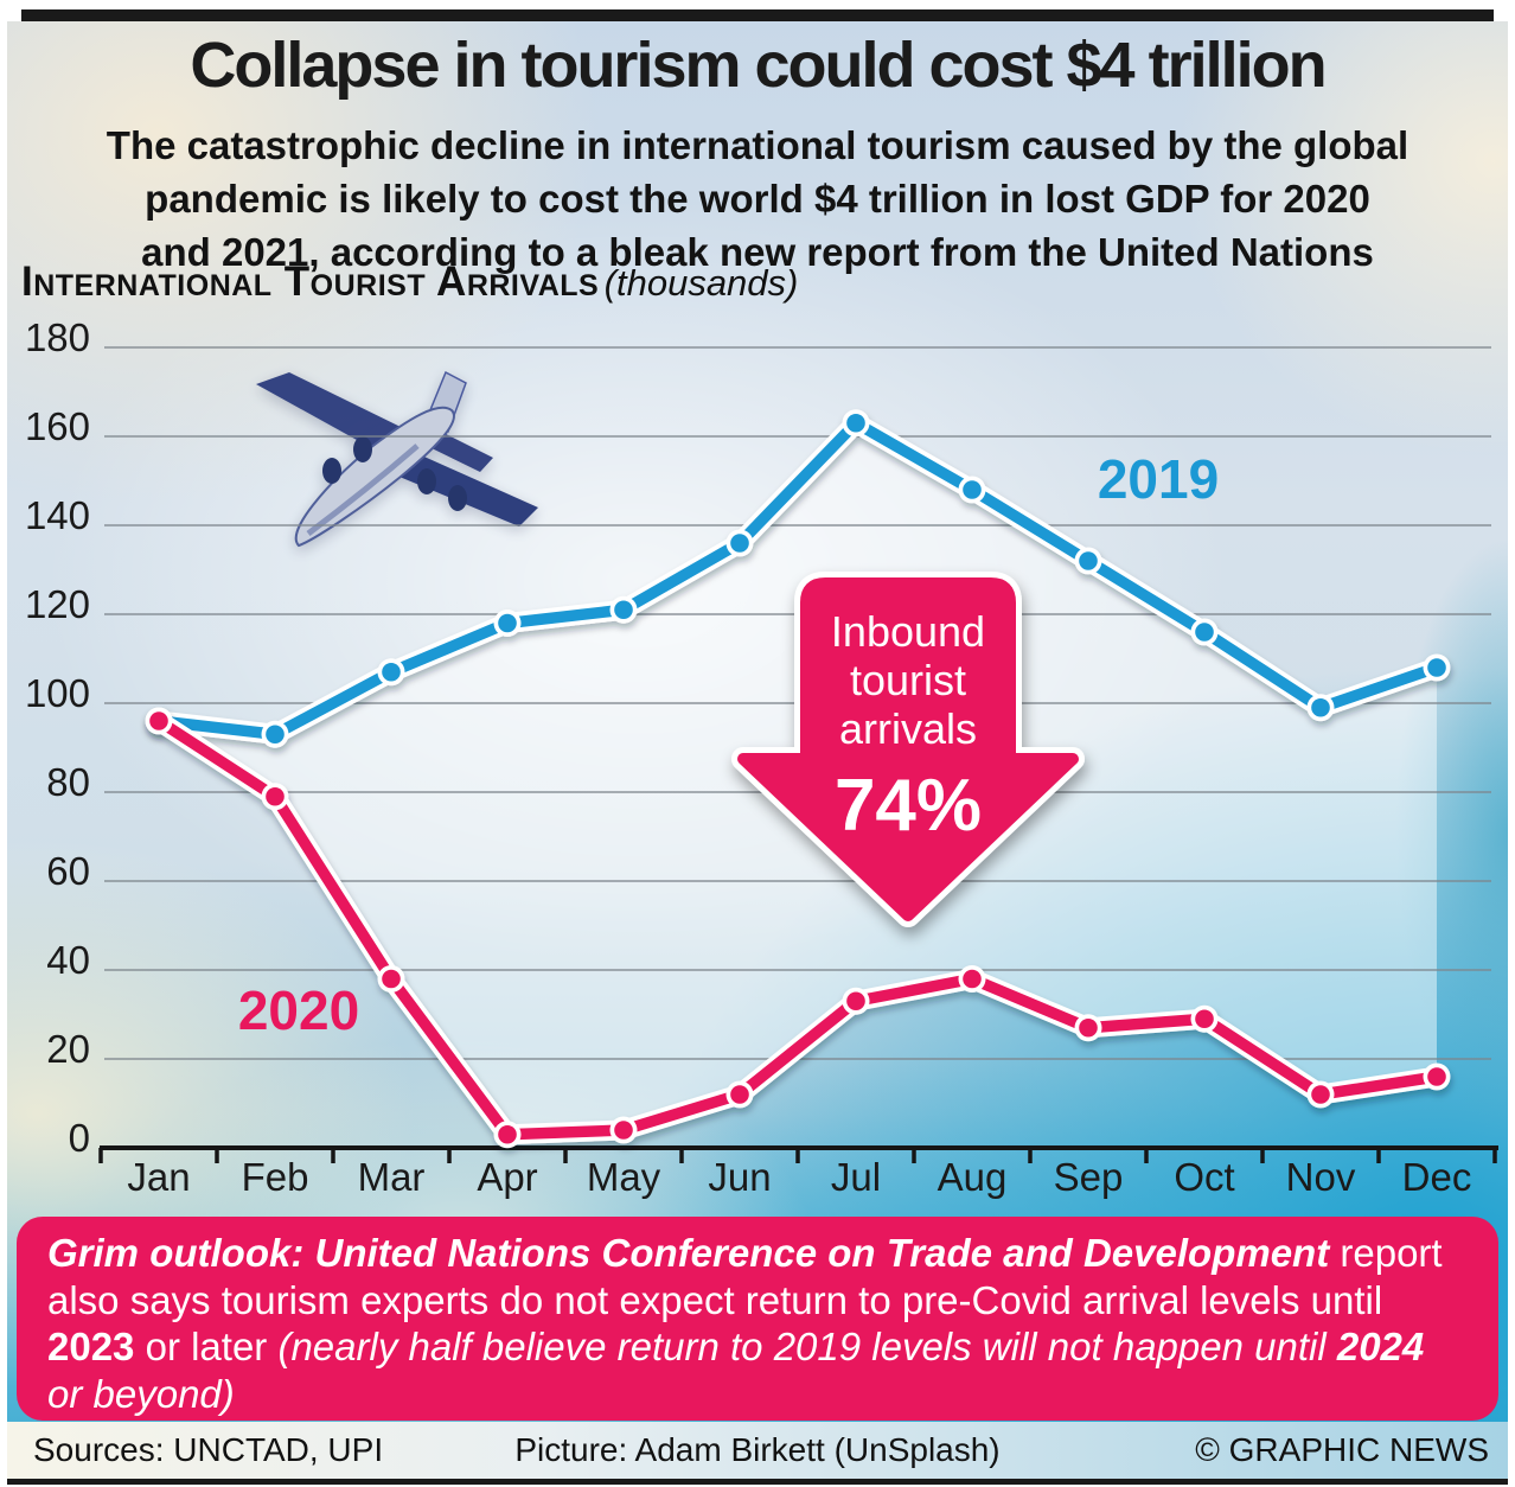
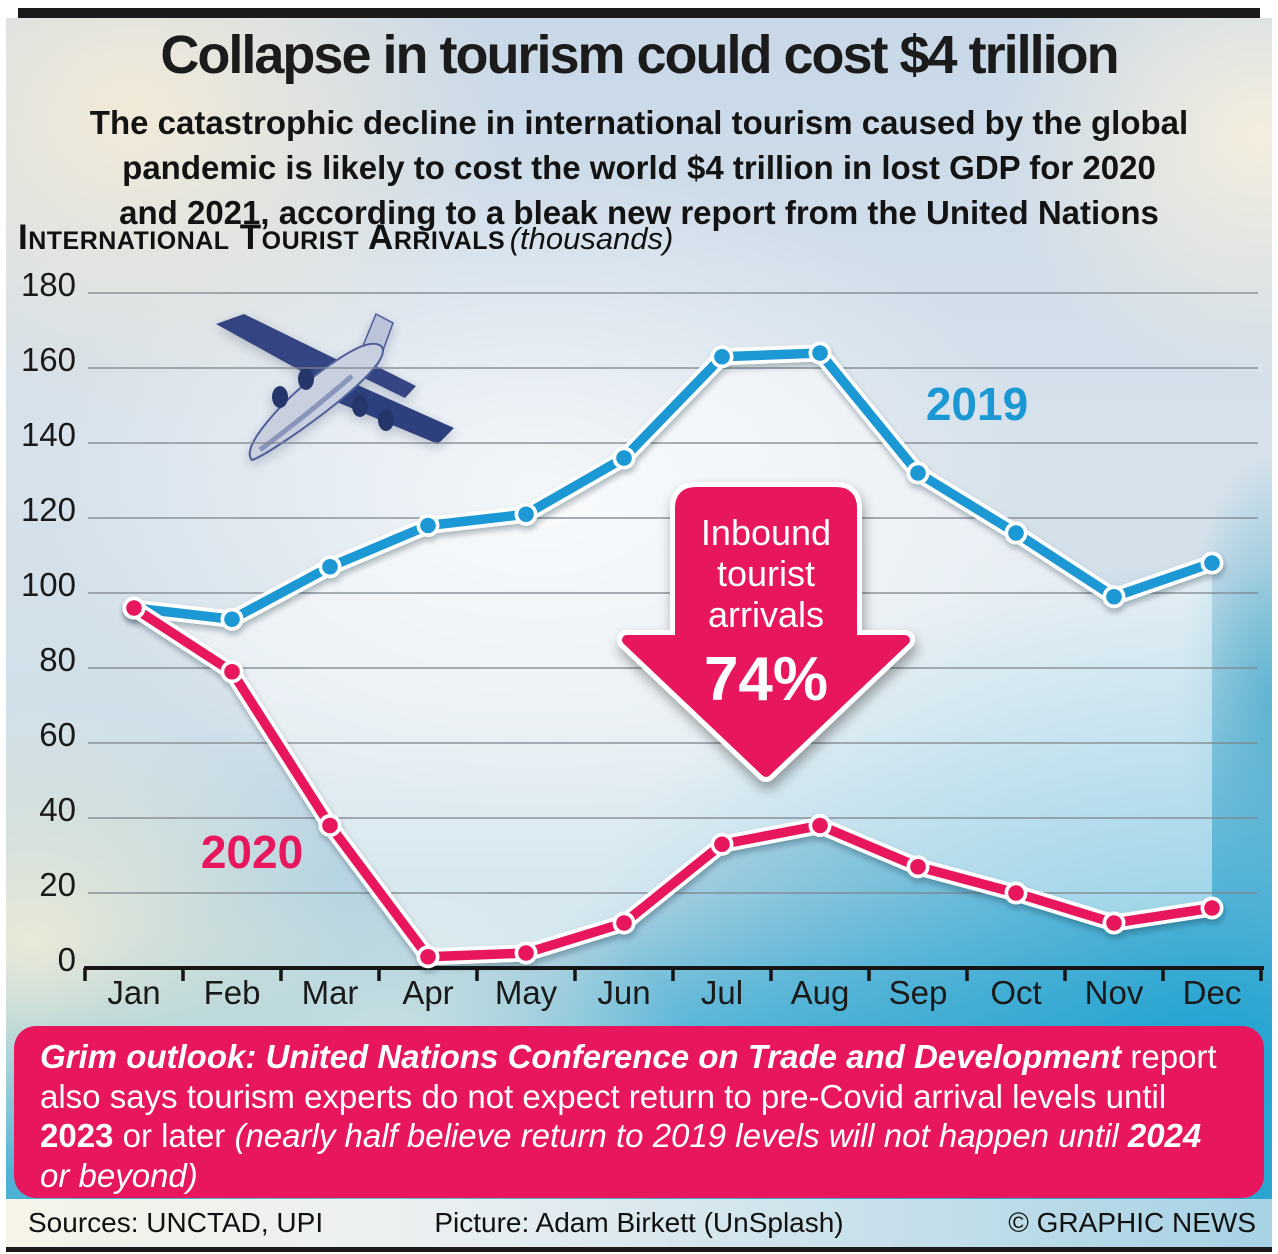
2019/Aug: 148 -> 164
2020/Oct: 29 -> 20
